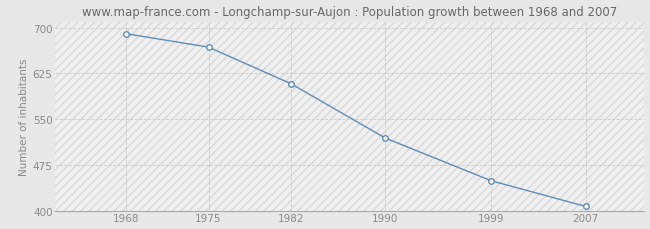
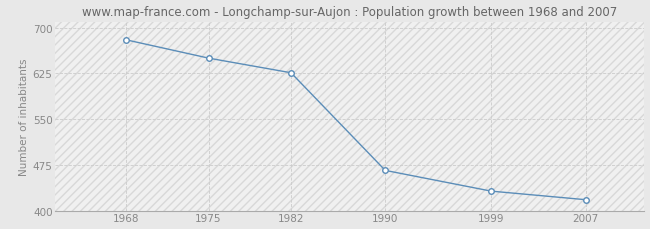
1968: 690 -> 680
1975: 668 -> 650
1982: 608 -> 626
1990: 519 -> 466
1999: 449 -> 432
2007: 407 -> 418
